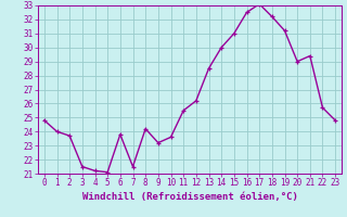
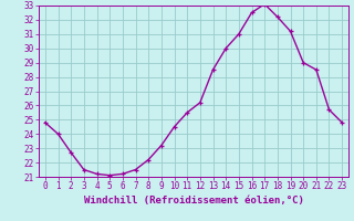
2: 23.7 -> 22.7
6: 23.8 -> 21.2
8: 24.2 -> 22.2
10: 23.6 -> 24.5
21: 29.4 -> 28.5
